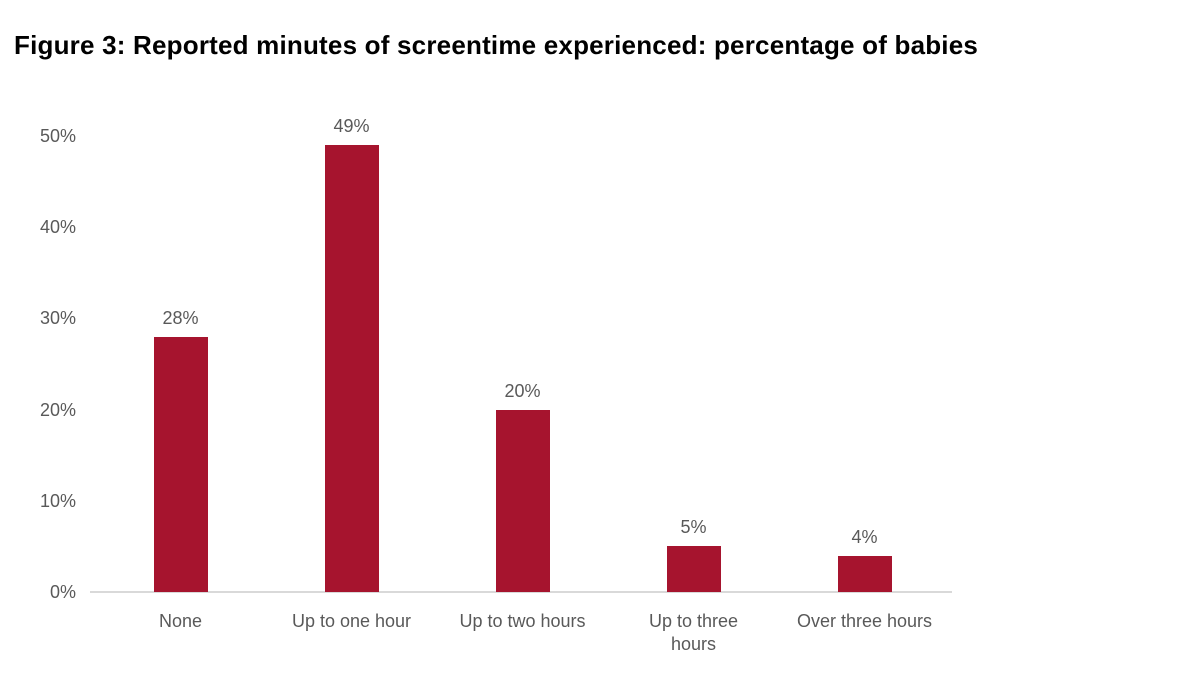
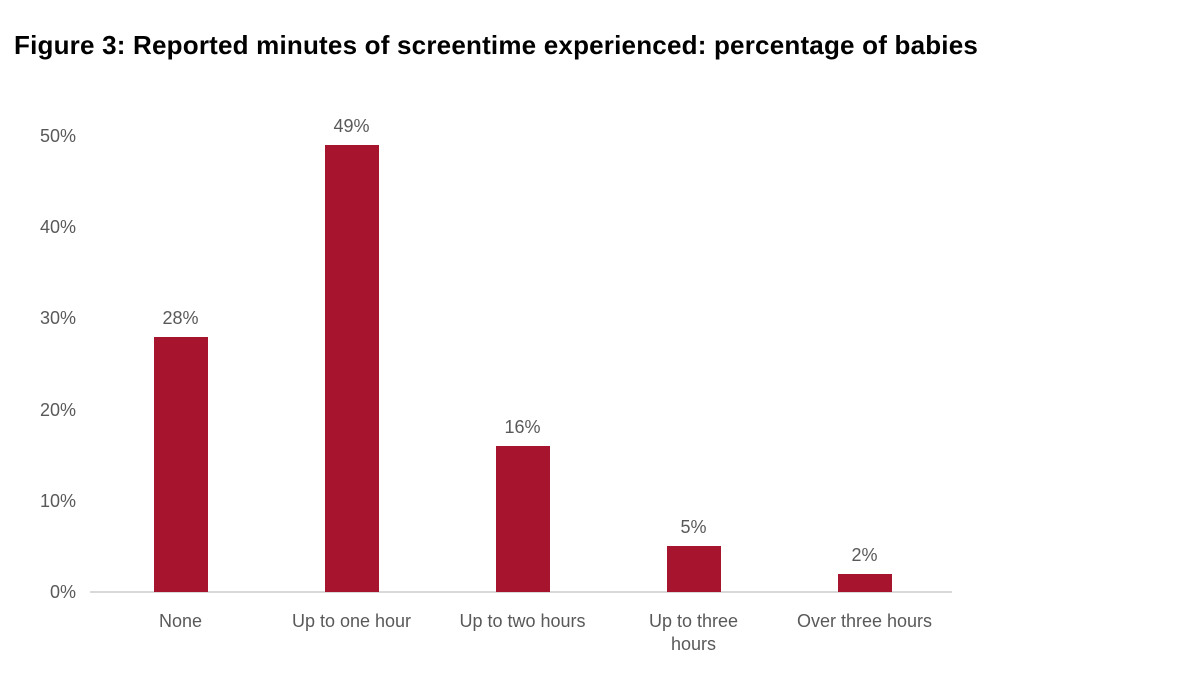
Up to two hours: 20% -> 16%
Over three hours: 4% -> 2%
